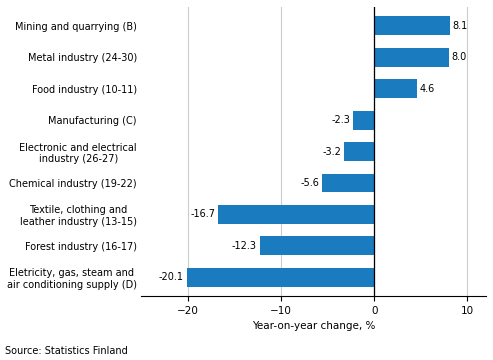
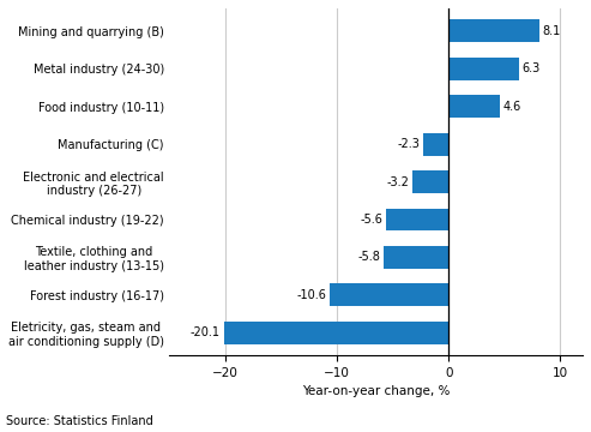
Metal industry (24-30): 8.0 -> 6.3
Textile, clothing and leather industry (13-15): -16.7 -> -5.8
Forest industry (16-17): -12.3 -> -10.6
